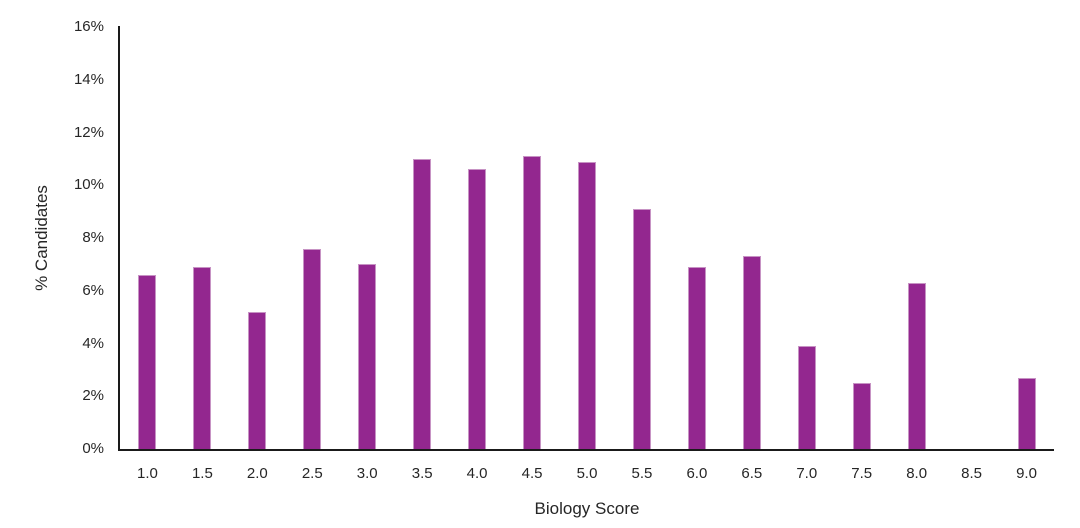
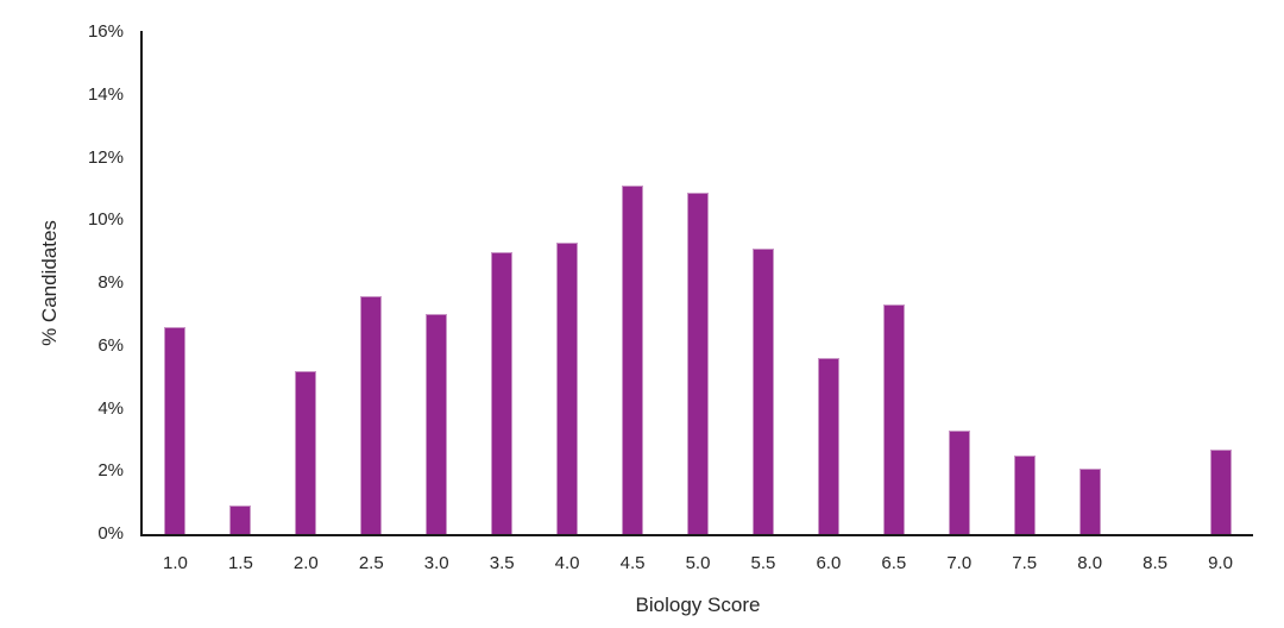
1.5: 6.9% -> 0.9%
3.5: 11.0% -> 9.0%
4.0: 10.6% -> 9.3%
6.0: 6.9% -> 5.6%
7.0: 3.9% -> 3.3%
8.0: 6.3% -> 2.1%
